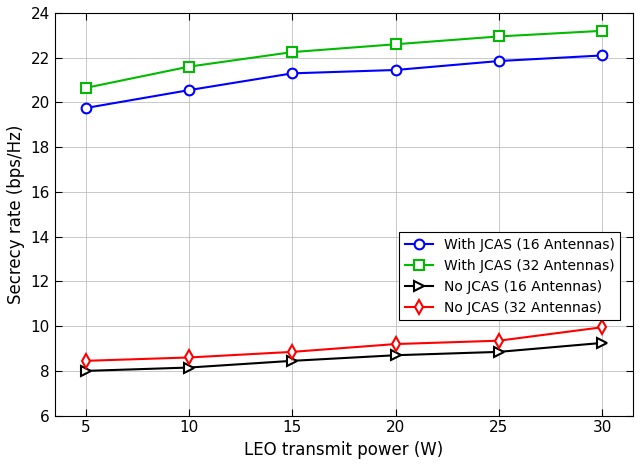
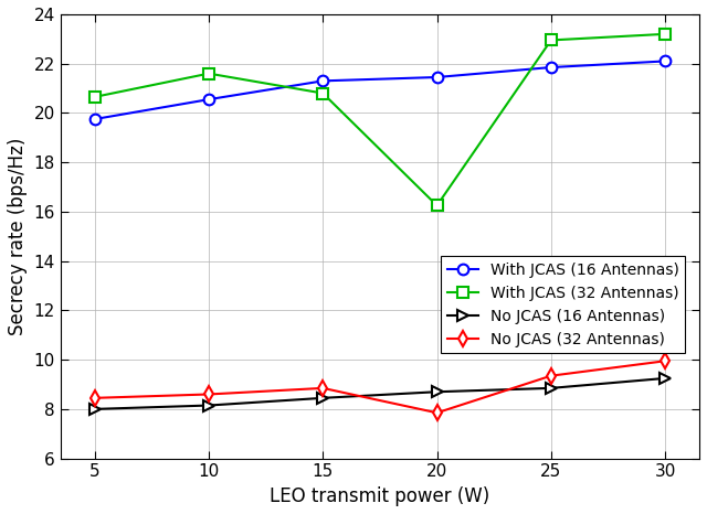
With JCAS (32 Antennas)/15: 22.25 -> 20.80
With JCAS (32 Antennas)/20: 22.60 -> 16.25
No JCAS (32 Antennas)/20: 9.20 -> 7.85
